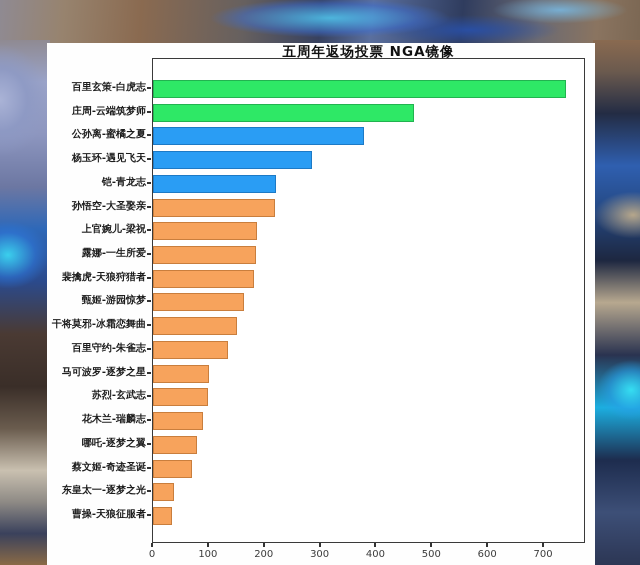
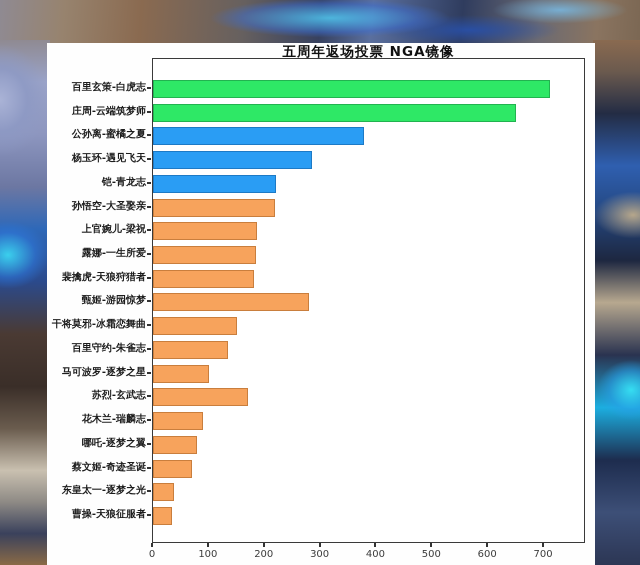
百里玄策-白虎志: 740 -> 710
庄周-云端筑梦师: 470 -> 650
甄姬-游园惊梦: 160 -> 280
苏烈-玄武志: 100 -> 170
